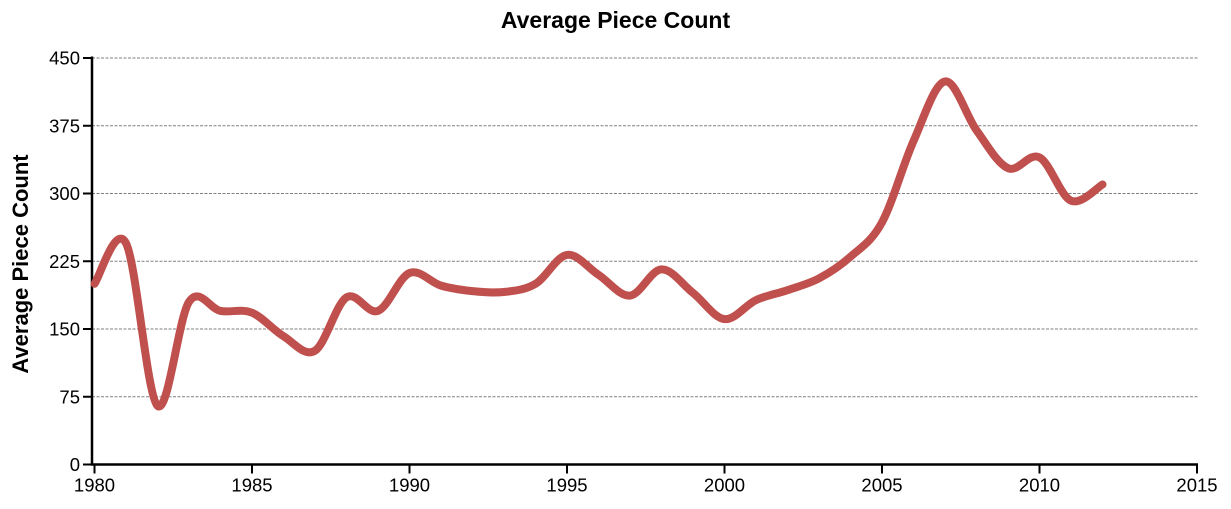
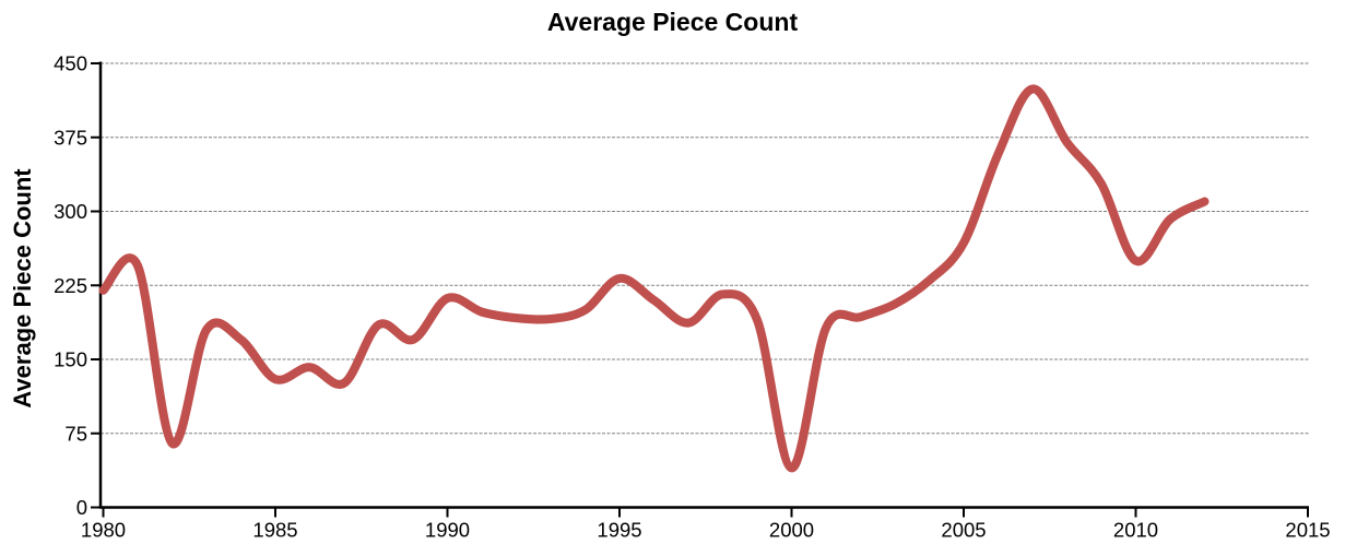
1980: 200 -> 220
1985: 170 -> 130
2000: 160 -> 40
2010: 340 -> 250
